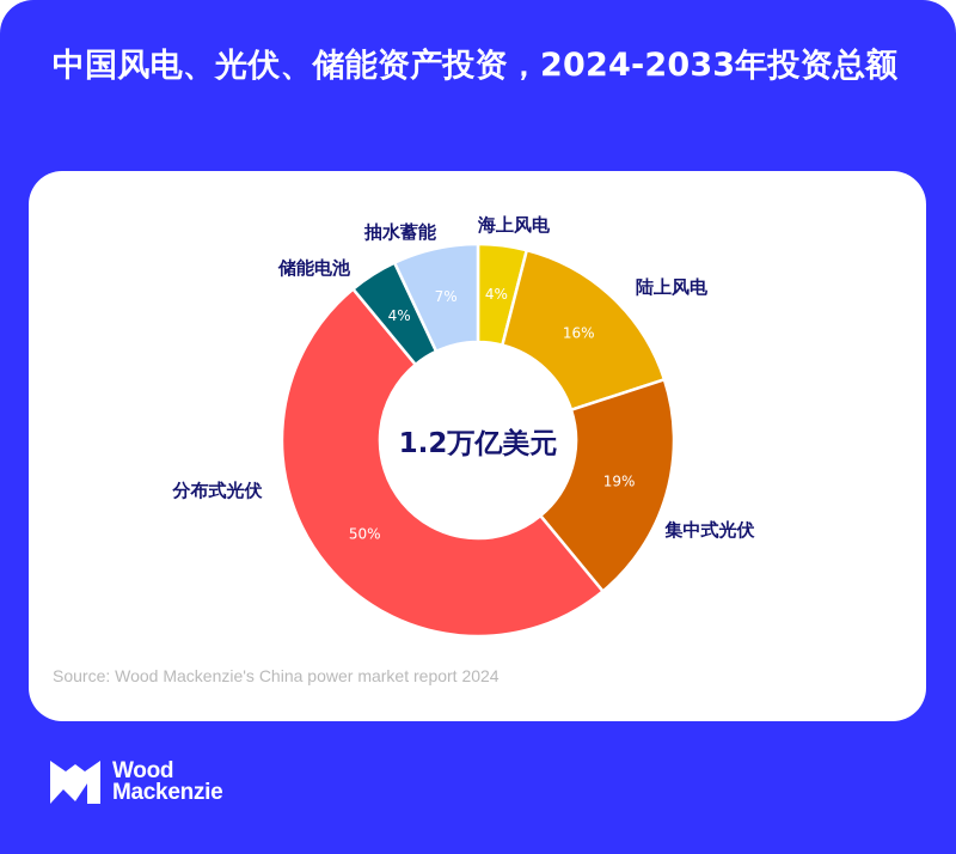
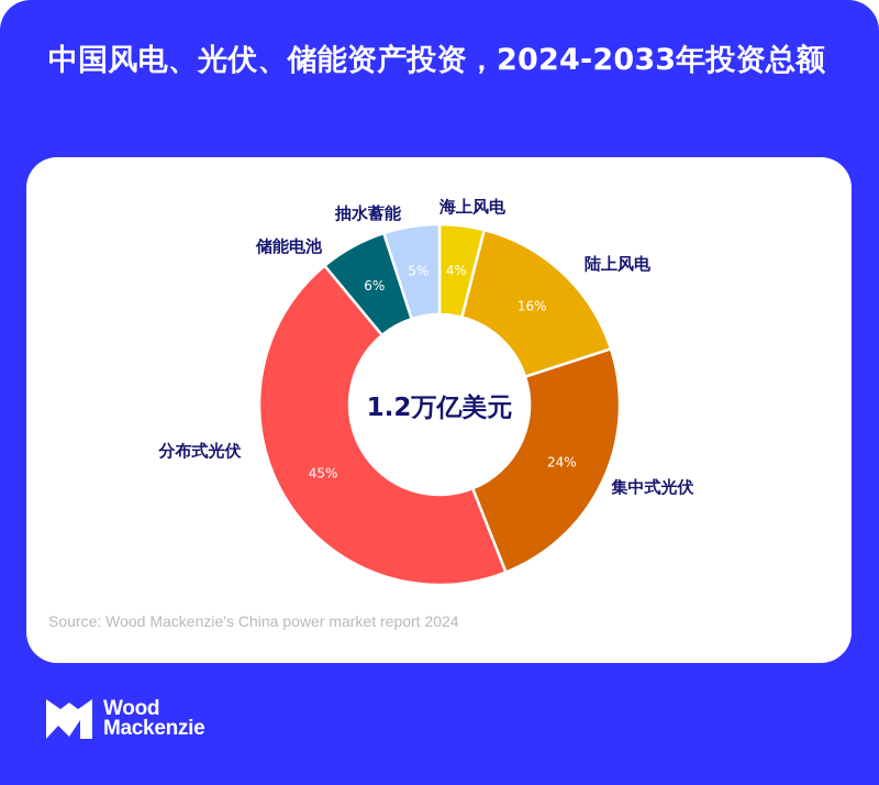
集中式光伏: 19% -> 24%
分布式光伏: 50% -> 45%
储能电池: 4% -> 6%
抽水蓄能: 7% -> 5%
